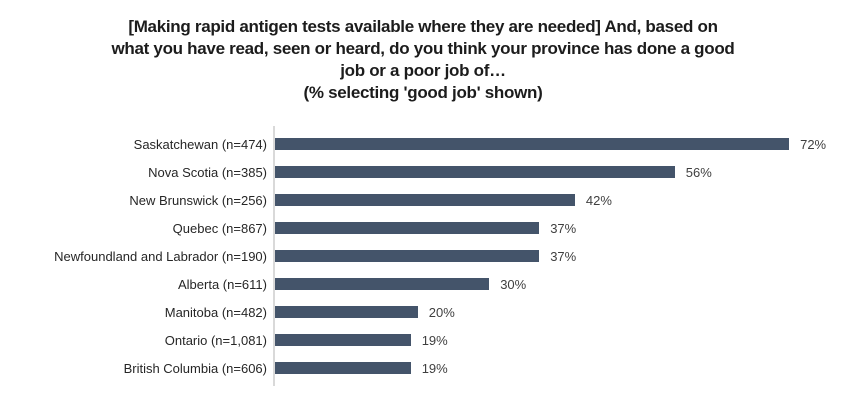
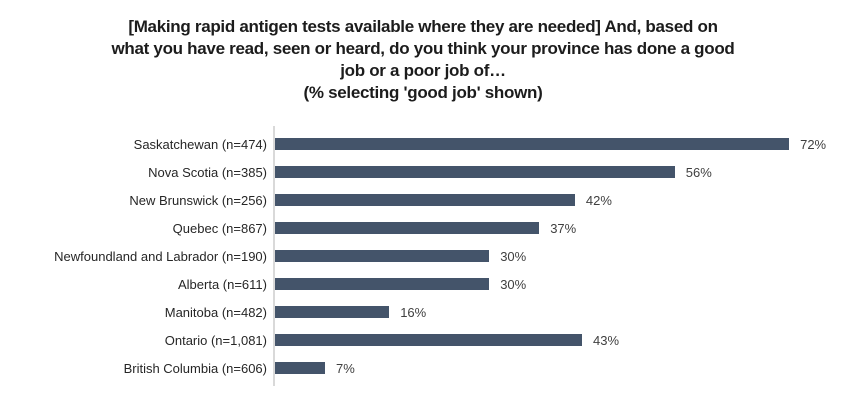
Newfoundland and Labrador (n=190): 37% -> 30%
Manitoba (n=482): 20% -> 16%
Ontario (n=1,081): 19% -> 43%
British Columbia (n=606): 19% -> 7%
